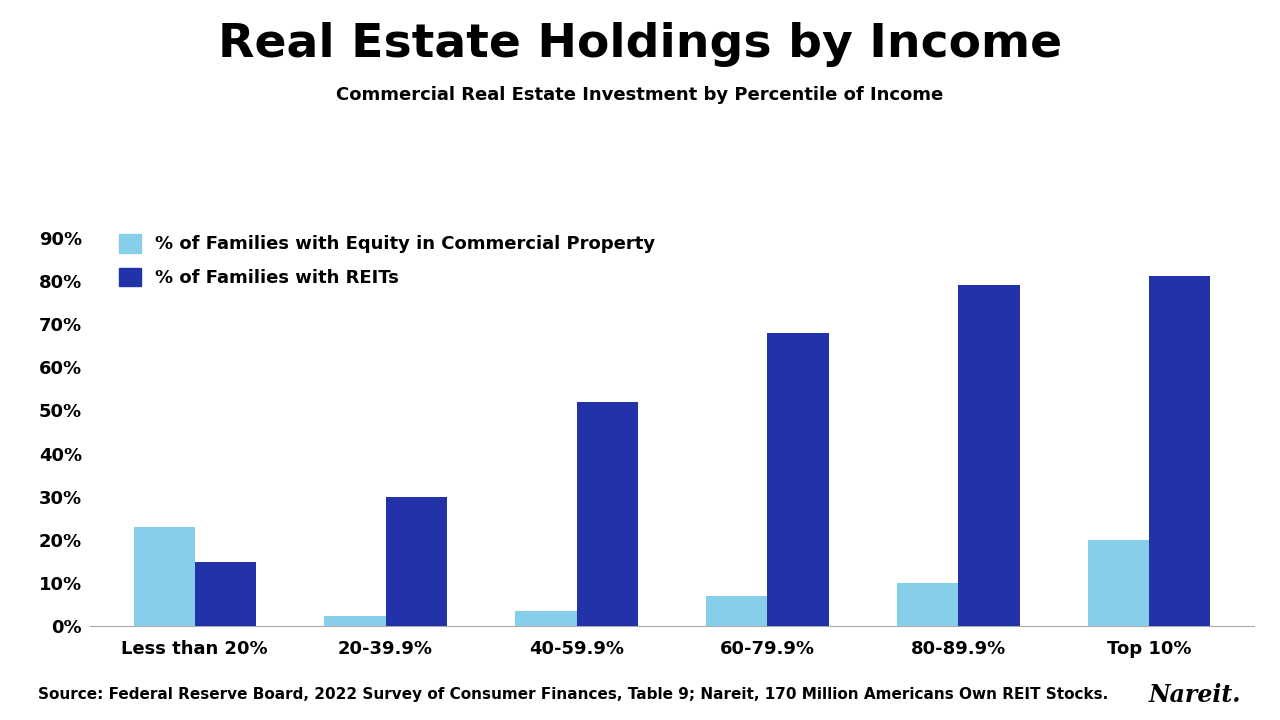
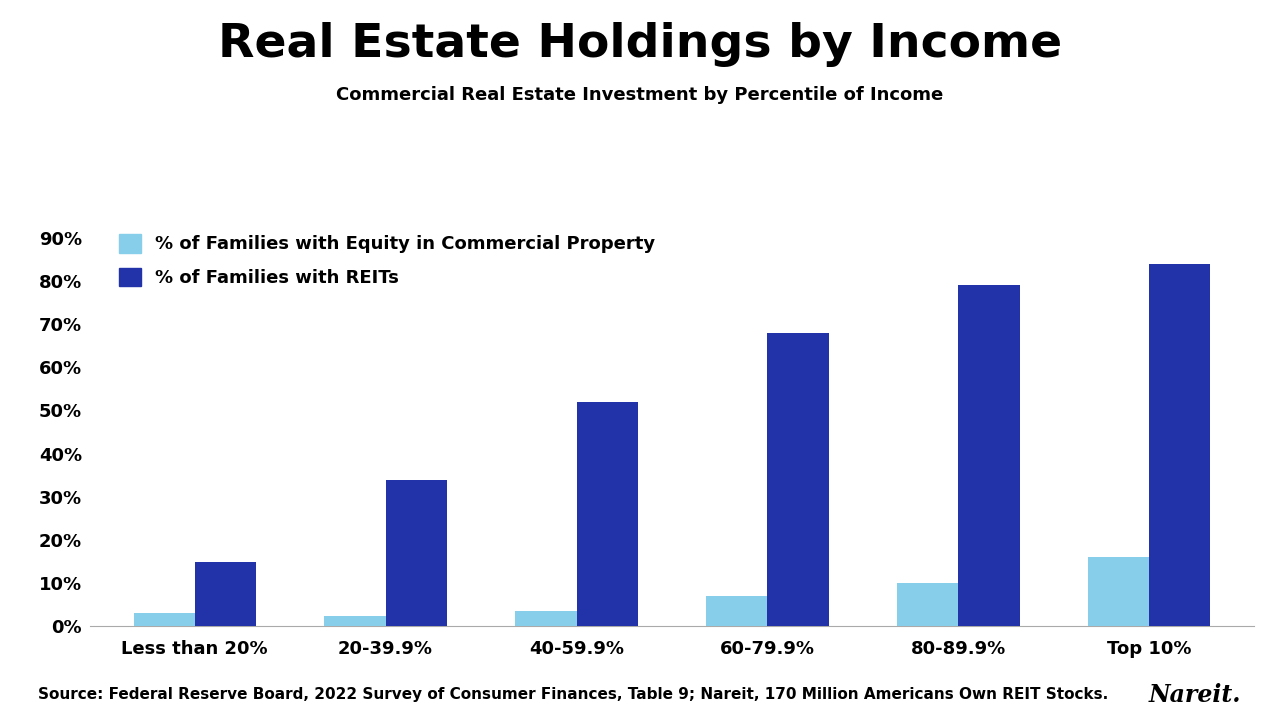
% of Families with Equity in Commercial Property/Less than 20%: 23.0% -> 3.0%
% of Families with REITs/20-39.9%: 30% -> 34%
% of Families with Equity in Commercial Property/Top 10%: 20.0% -> 16.0%
% of Families with REITs/Top 10%: 81% -> 84%
